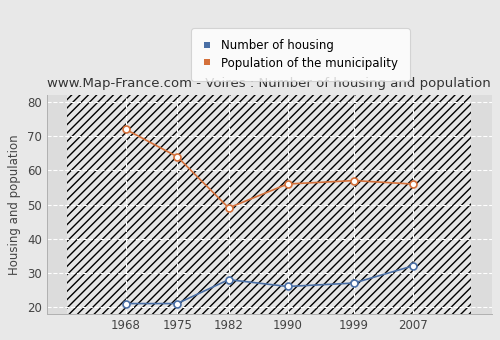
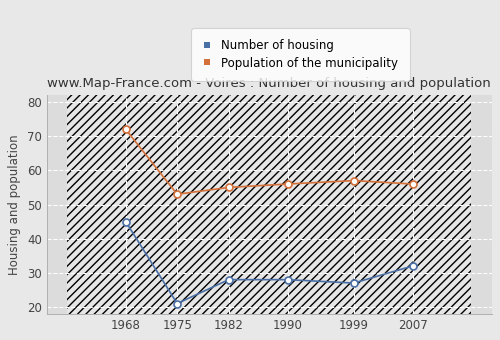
Number of housing/1968: 21 -> 45
Population of the municipality/1975: 64 -> 53
Population of the municipality/1982: 49 -> 55
Number of housing/1990: 26 -> 28
